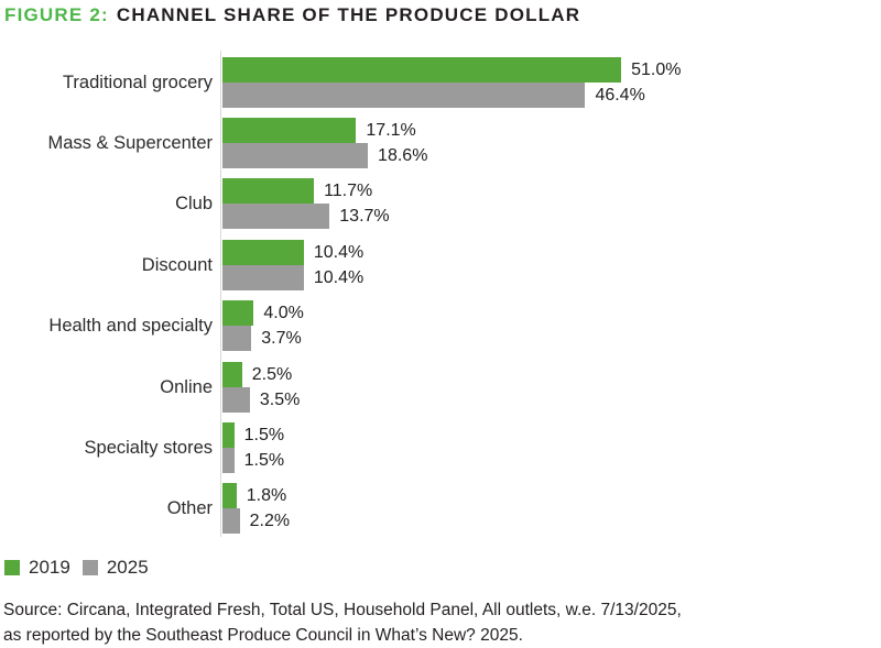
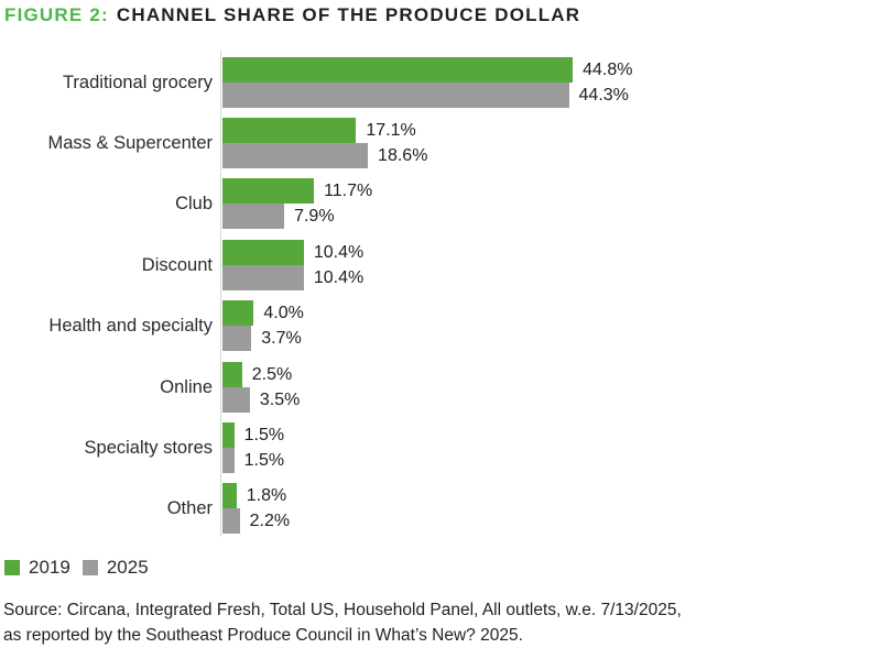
2019/Traditional grocery: 51.0% -> 44.8%
2025/Traditional grocery: 46.4% -> 44.3%
2025/Club: 13.7% -> 7.9%
